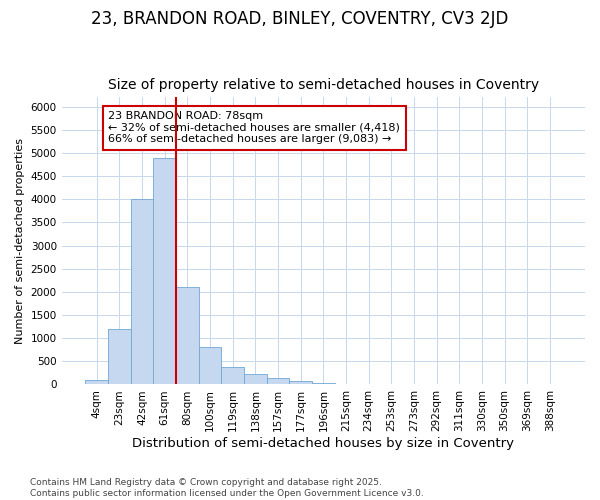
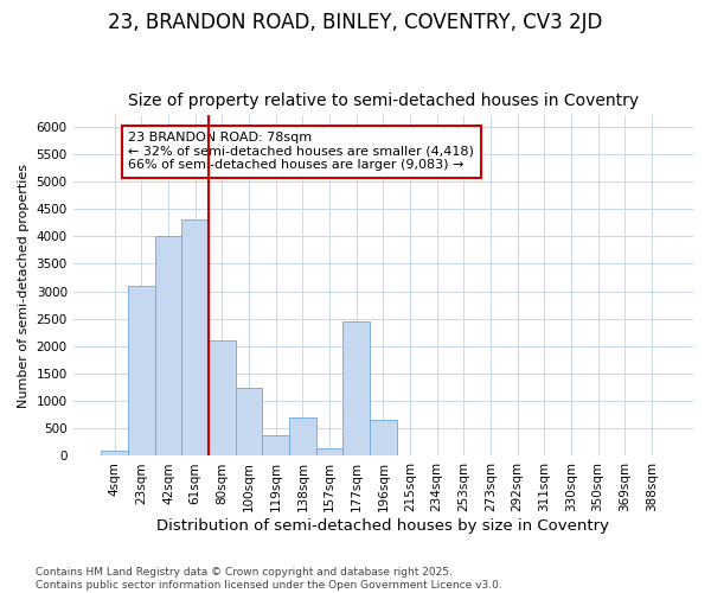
23sqm: 1200 -> 3100
61sqm: 4900 -> 4300
100sqm: 800 -> 1250
138sqm: 230 -> 700
177sqm: 80 -> 2450
196sqm: 40 -> 650
